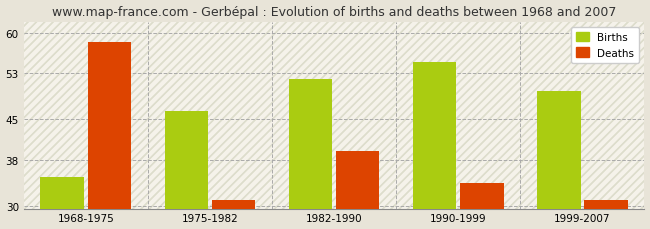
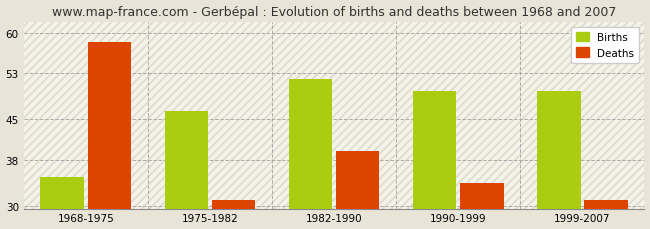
Births/1990-1999: 55.0 -> 50.0
